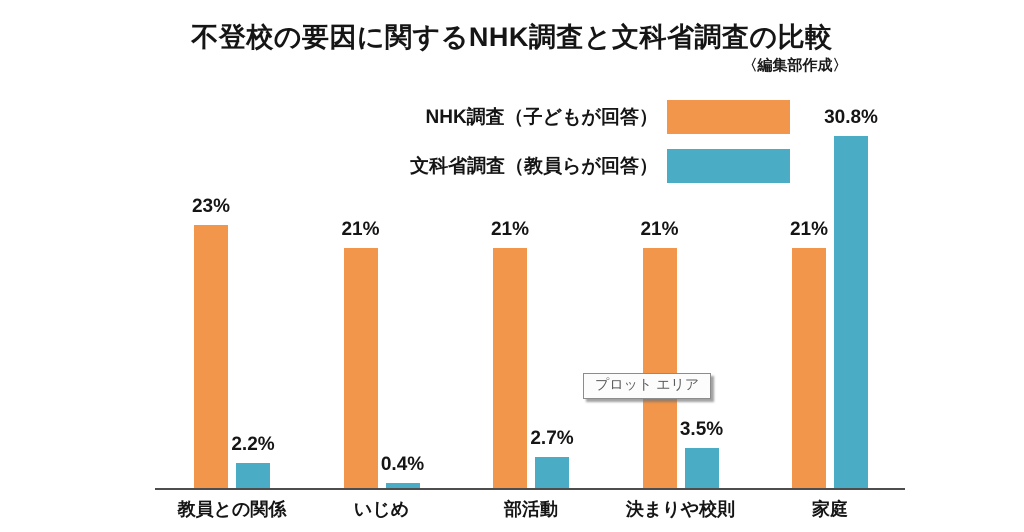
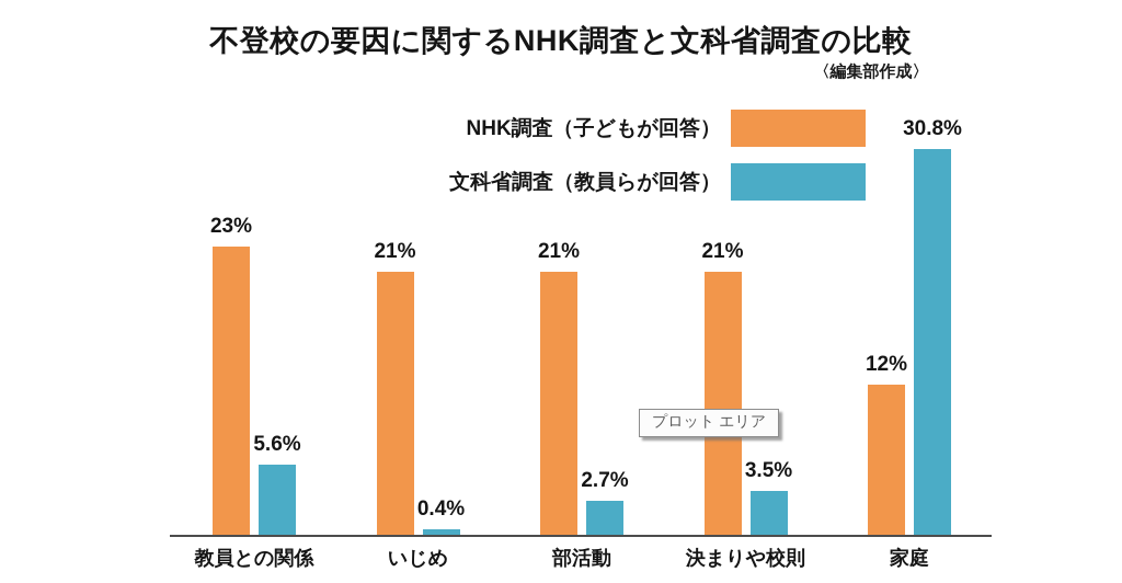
文科省調査（教員らが回答）/教員との関係: 2.2% -> 5.6%
NHK調査（子どもが回答）/家庭: 21% -> 12%
